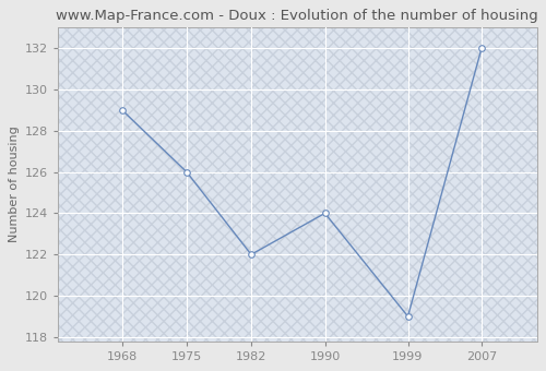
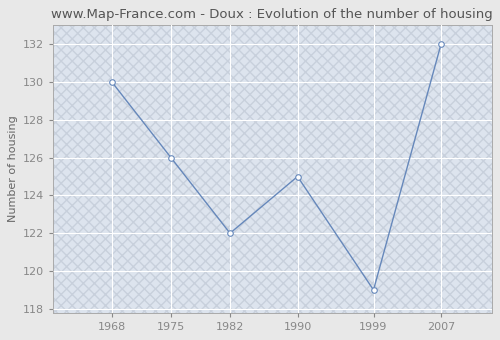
1968: 129 -> 130
1990: 124 -> 125
